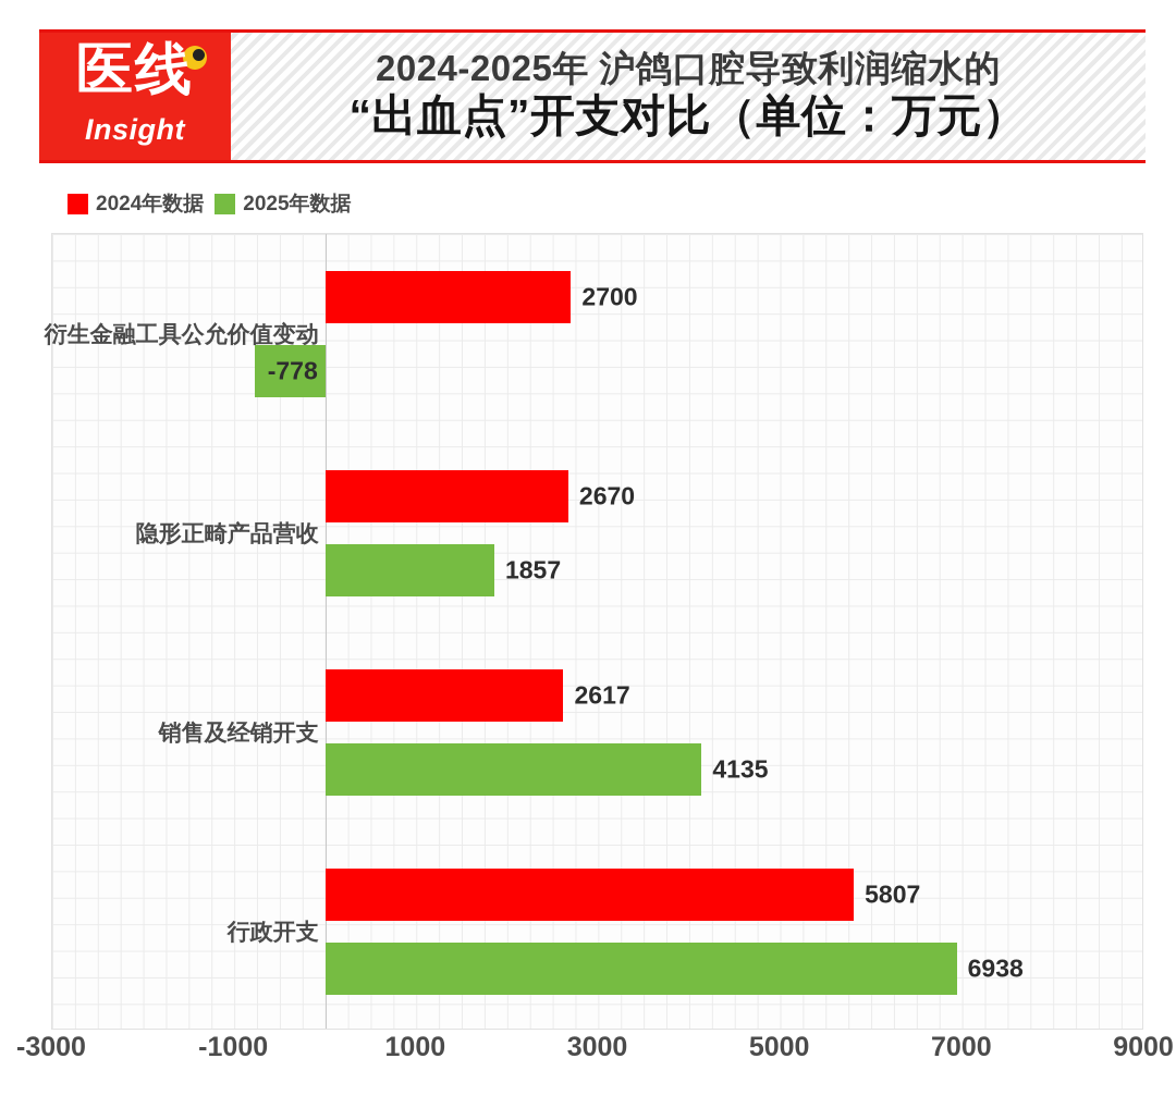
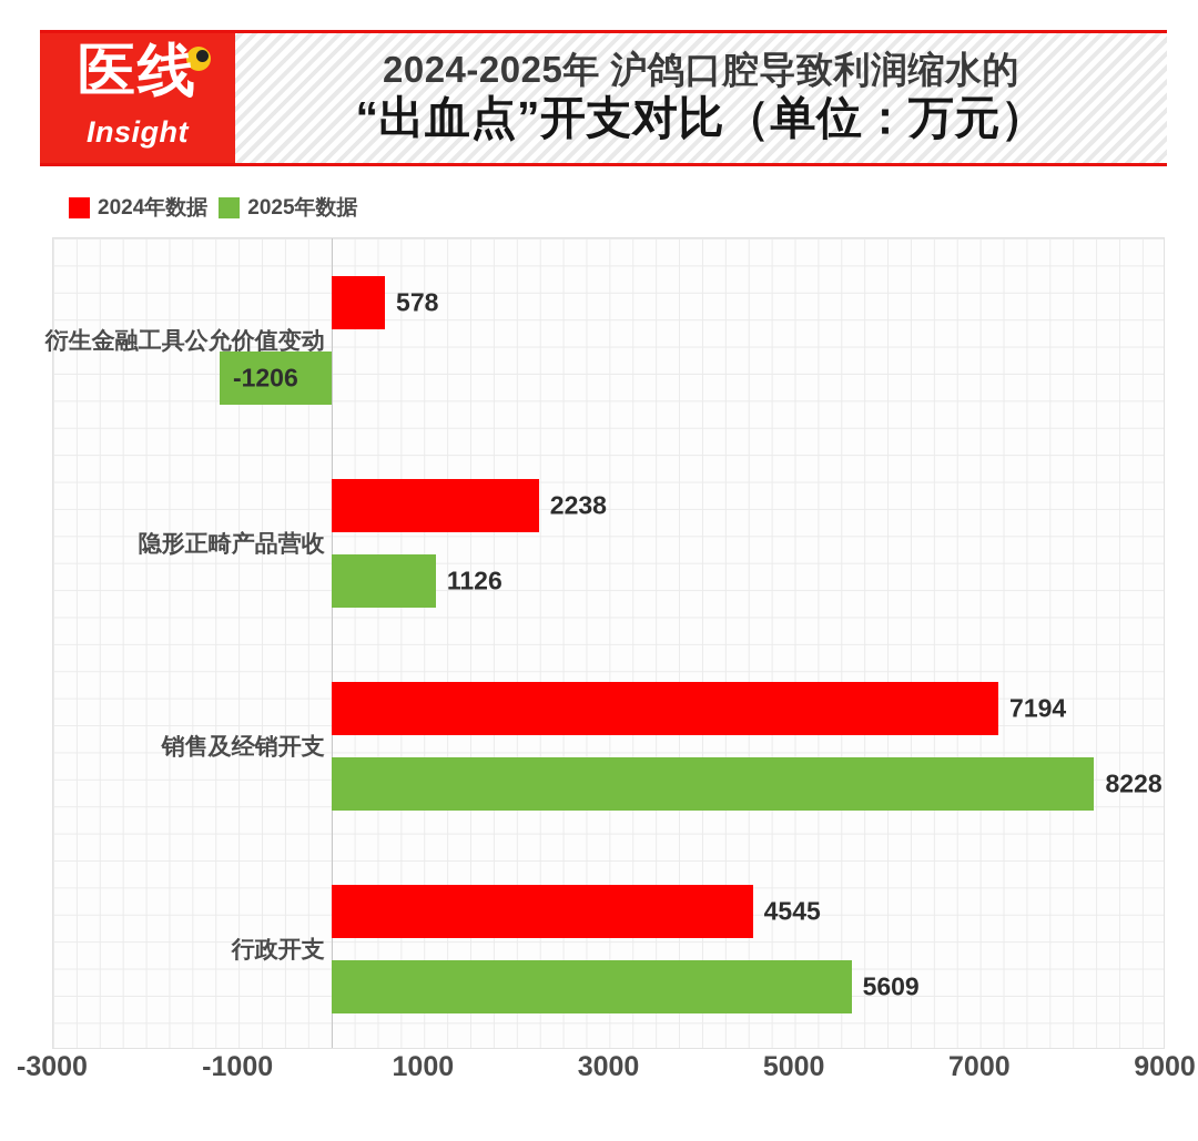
2024年数据/衍生金融工具公允价值变动: 2700 -> 578
2025年数据/衍生金融工具公允价值变动: -778 -> -1206
2024年数据/隐形正畸产品营收: 2670 -> 2238
2025年数据/隐形正畸产品营收: 1857 -> 1126
2024年数据/销售及经销开支: 2617 -> 7194
2025年数据/销售及经销开支: 4135 -> 8228
2024年数据/行政开支: 5807 -> 4545
2025年数据/行政开支: 6938 -> 5609
